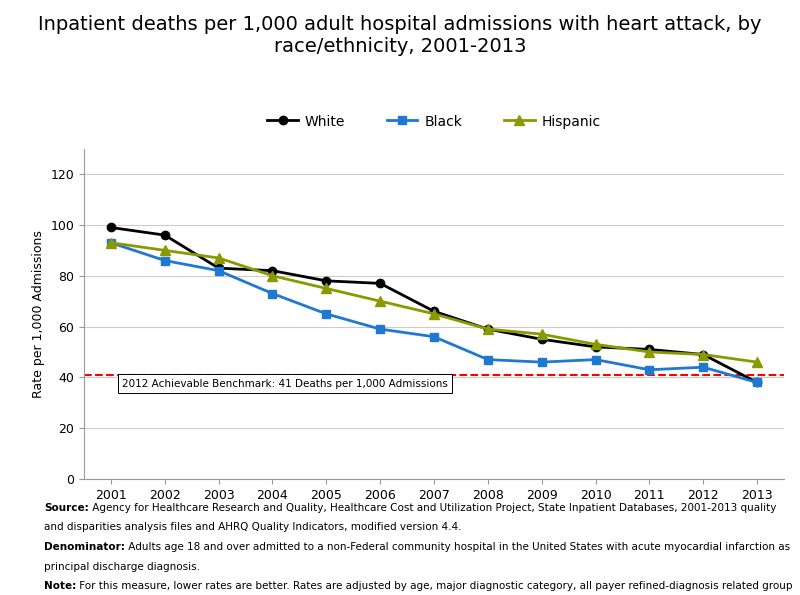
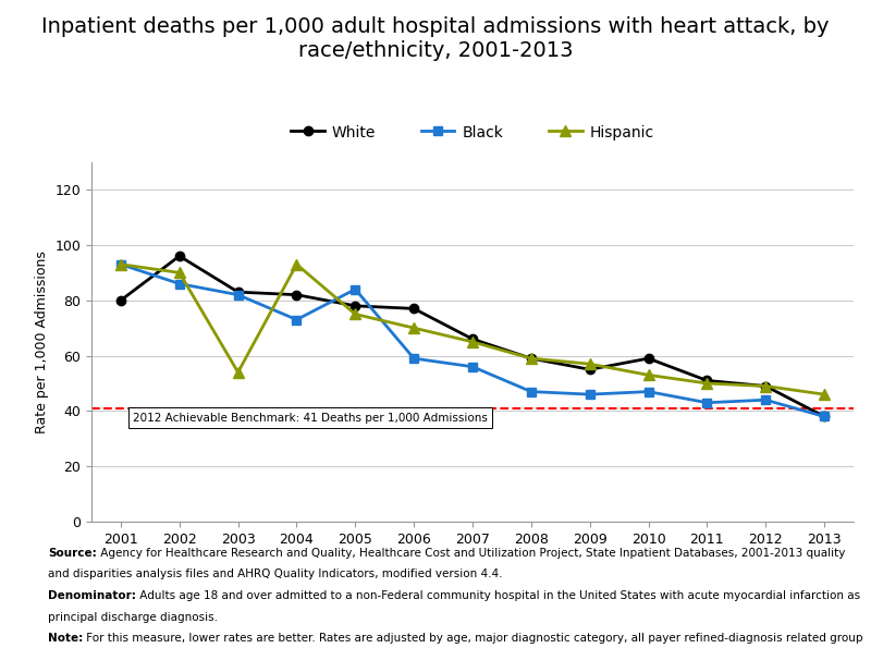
White/2001: 99 -> 80
Hispanic/2003: 87 -> 54
Hispanic/2004: 80 -> 93
Black/2005: 65 -> 84
White/2010: 52 -> 59
